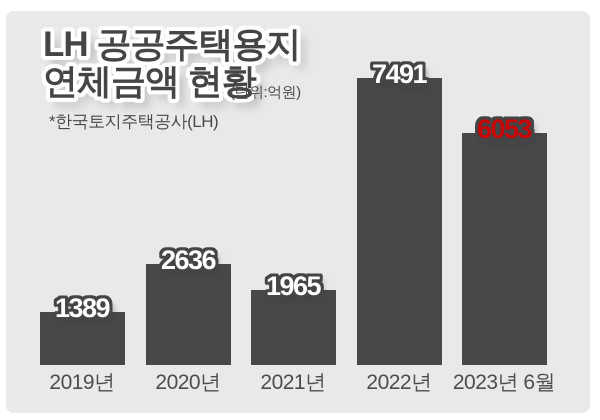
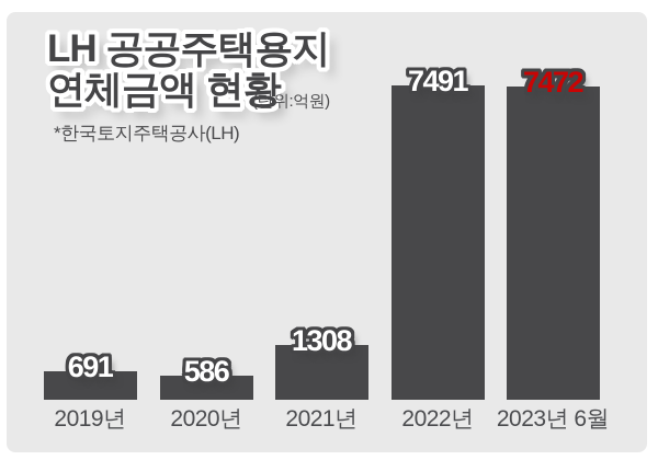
2019년: 1389 -> 691
2020년: 2636 -> 586
2021년: 1965 -> 1308
2023년 6월: 6053 -> 7472
